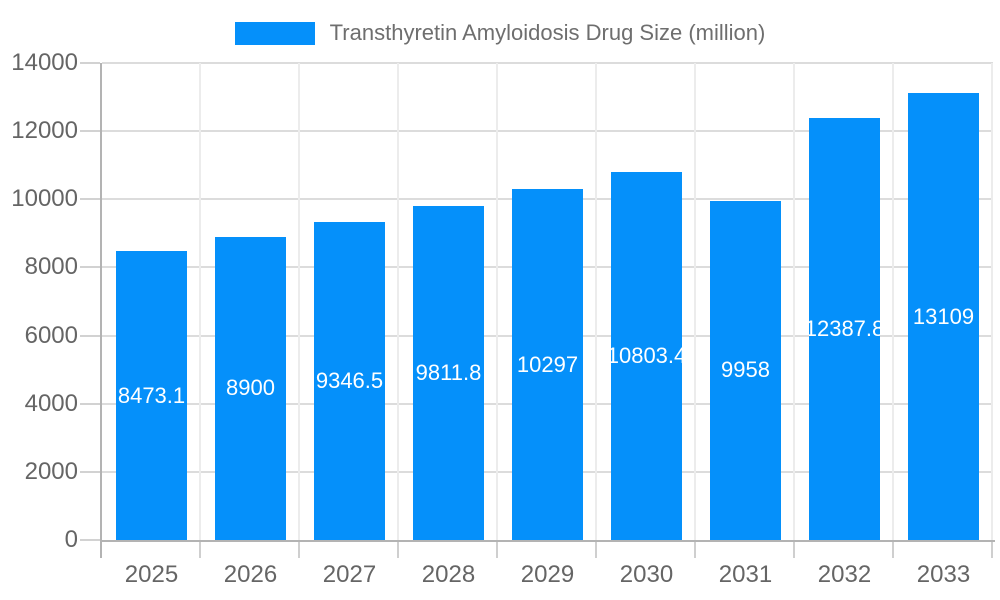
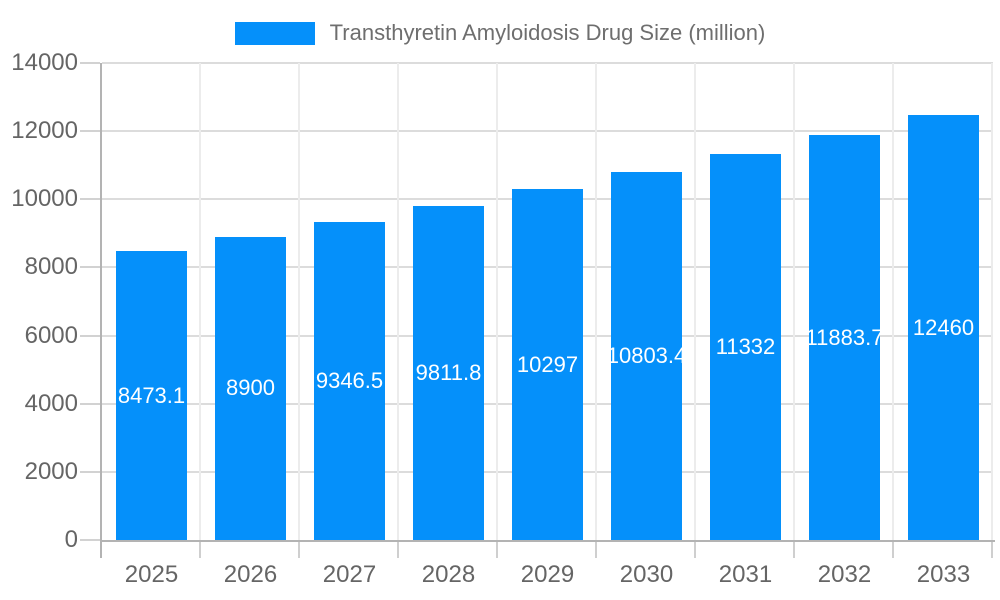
2031: 9958 -> 11332
2032: 12387.8 -> 11883.7
2033: 13109 -> 12460
